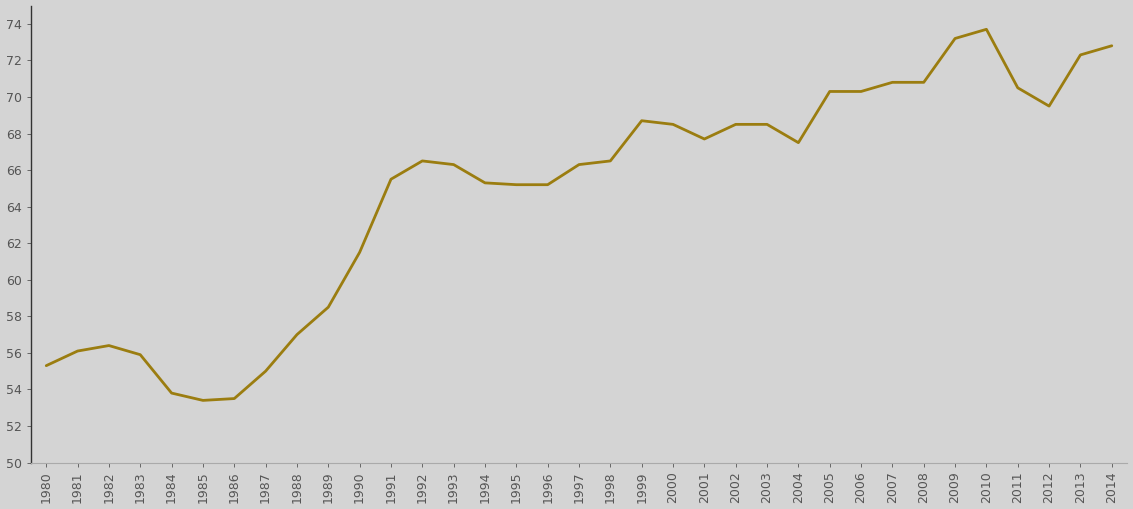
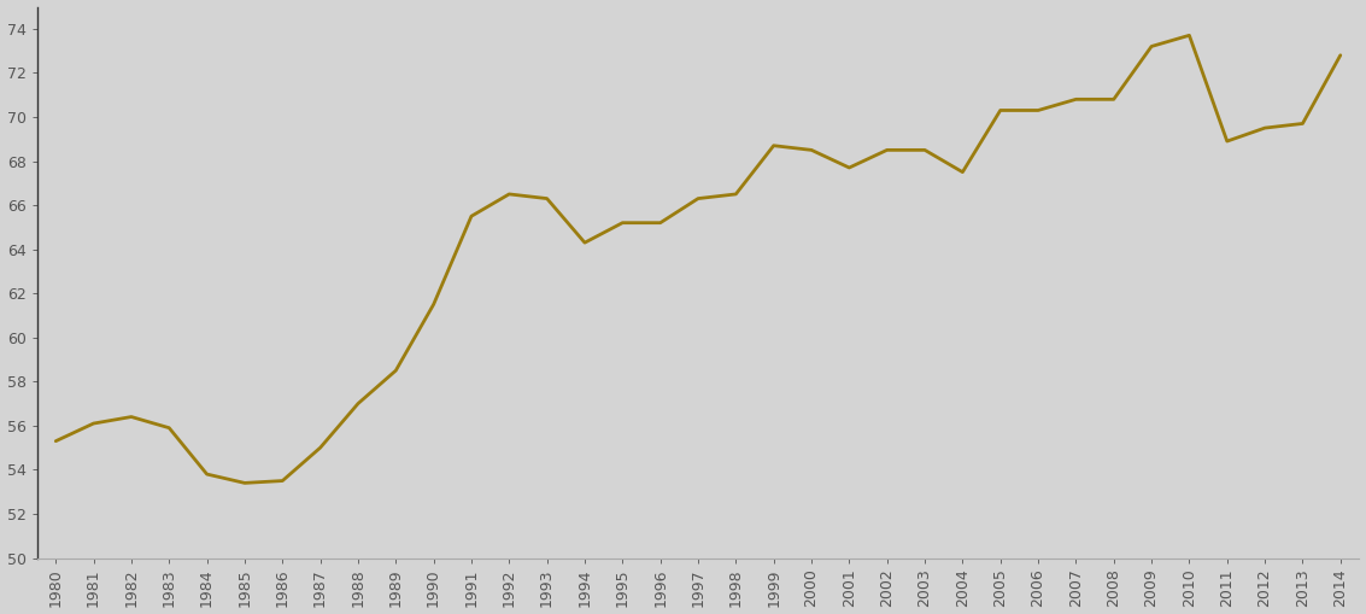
1994: 65.3 -> 64.3
2011: 70.5 -> 68.9
2013: 72.3 -> 69.7
